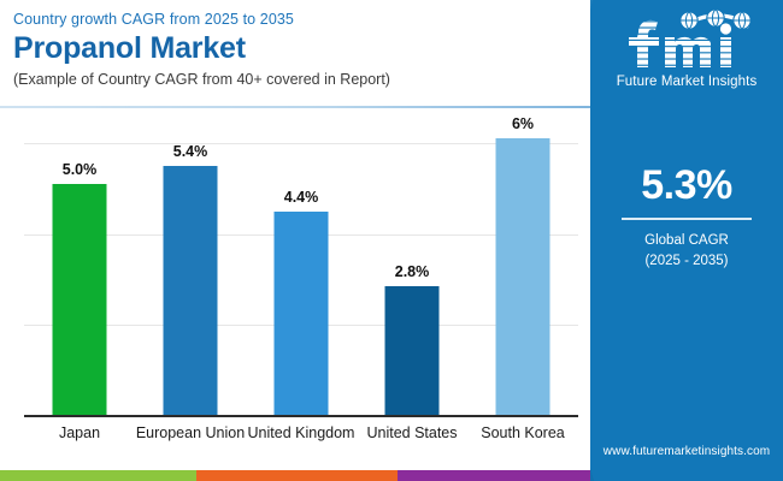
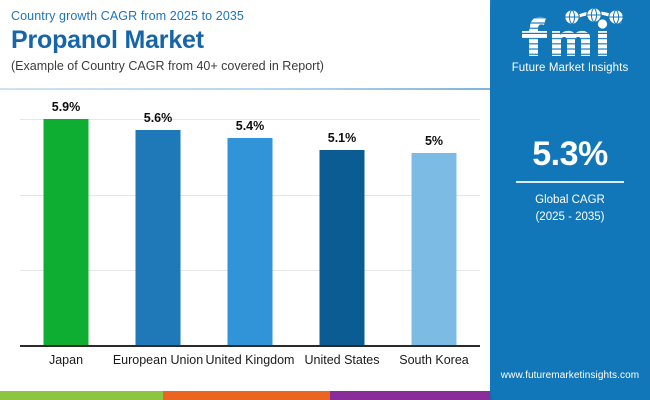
Japan: 5.0% -> 5.9%
European Union: 5.4% -> 5.6%
United Kingdom: 4.4% -> 5.4%
United States: 2.8% -> 5.1%
South Korea: 6% -> 5%
